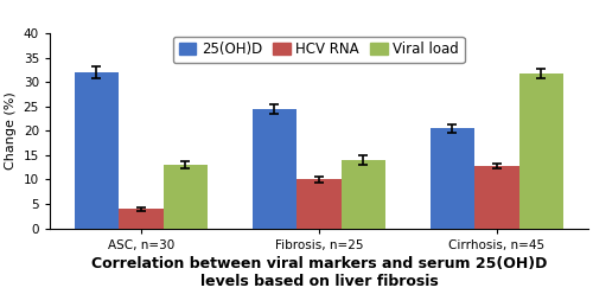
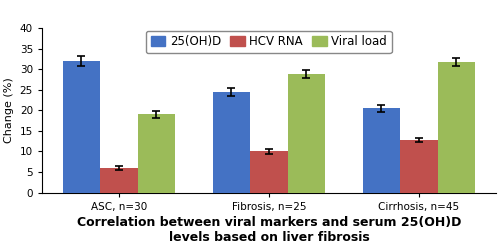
HCV RNA/ASC, n=30: 4.0 -> 6.0
Viral load/ASC, n=30: 13.0 -> 19.0
Viral load/Fibrosis, n=25: 14.0 -> 28.8
